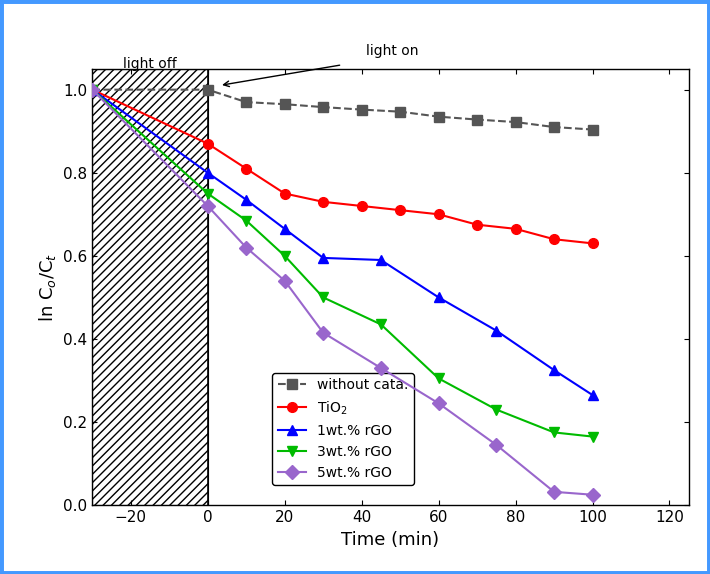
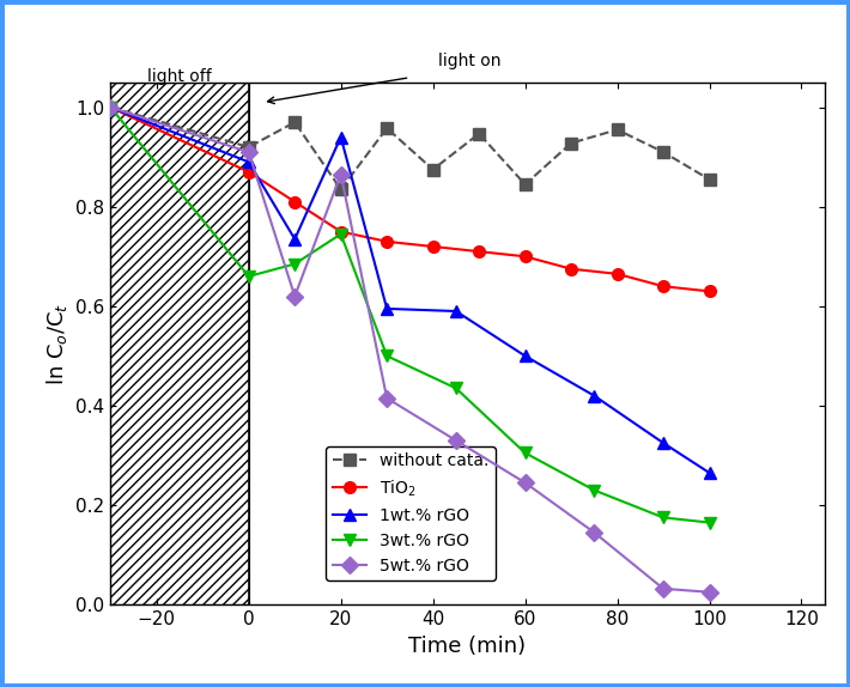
without cata./0: 1.000 -> 0.920
1wt.% rGO/0: 0.800 -> 0.890
3wt.% rGO/0: 0.750 -> 0.660
5wt.% rGO/0: 0.720 -> 0.910
without cata./20: 0.965 -> 0.835
1wt.% rGO/20: 0.665 -> 0.940
3wt.% rGO/20: 0.600 -> 0.745
5wt.% rGO/20: 0.540 -> 0.865
without cata./40: 0.952 -> 0.875
without cata./60: 0.935 -> 0.845
without cata./80: 0.922 -> 0.955
without cata./100: 0.904 -> 0.855
